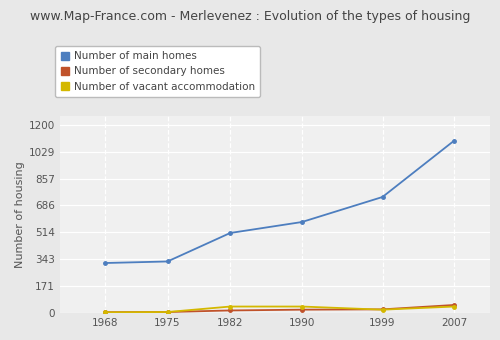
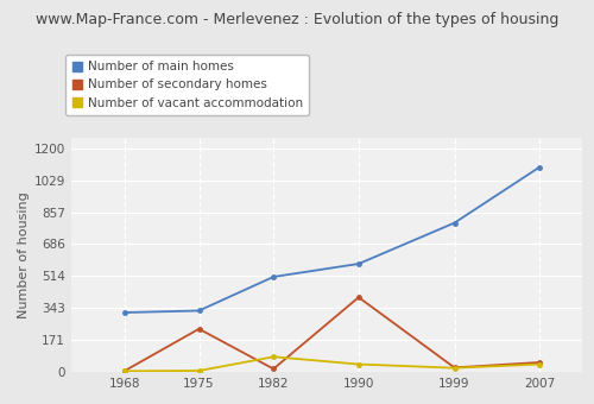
Number of secondary homes/1975: 0 -> 230
Number of vacant accommodation/1982: 40 -> 80
Number of secondary homes/1990: 20 -> 400
Number of main homes/1999: 740 -> 800
